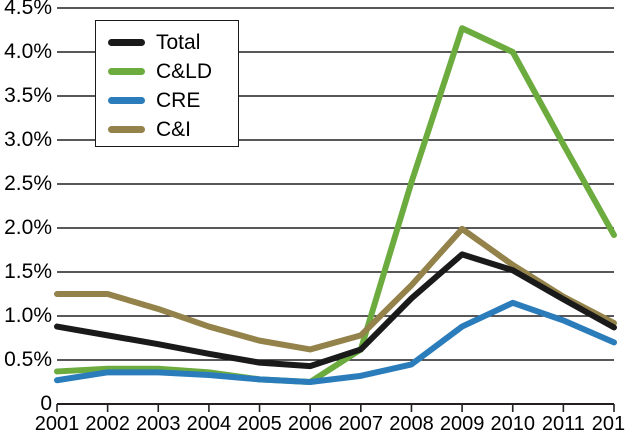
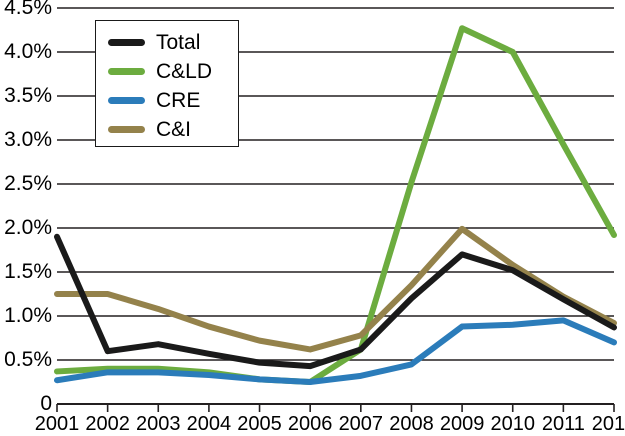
Total/2001: 0.9% -> 1.9%
Total/2002: 0.8% -> 0.6%
CRE/2010: 1.1% -> 0.9%
